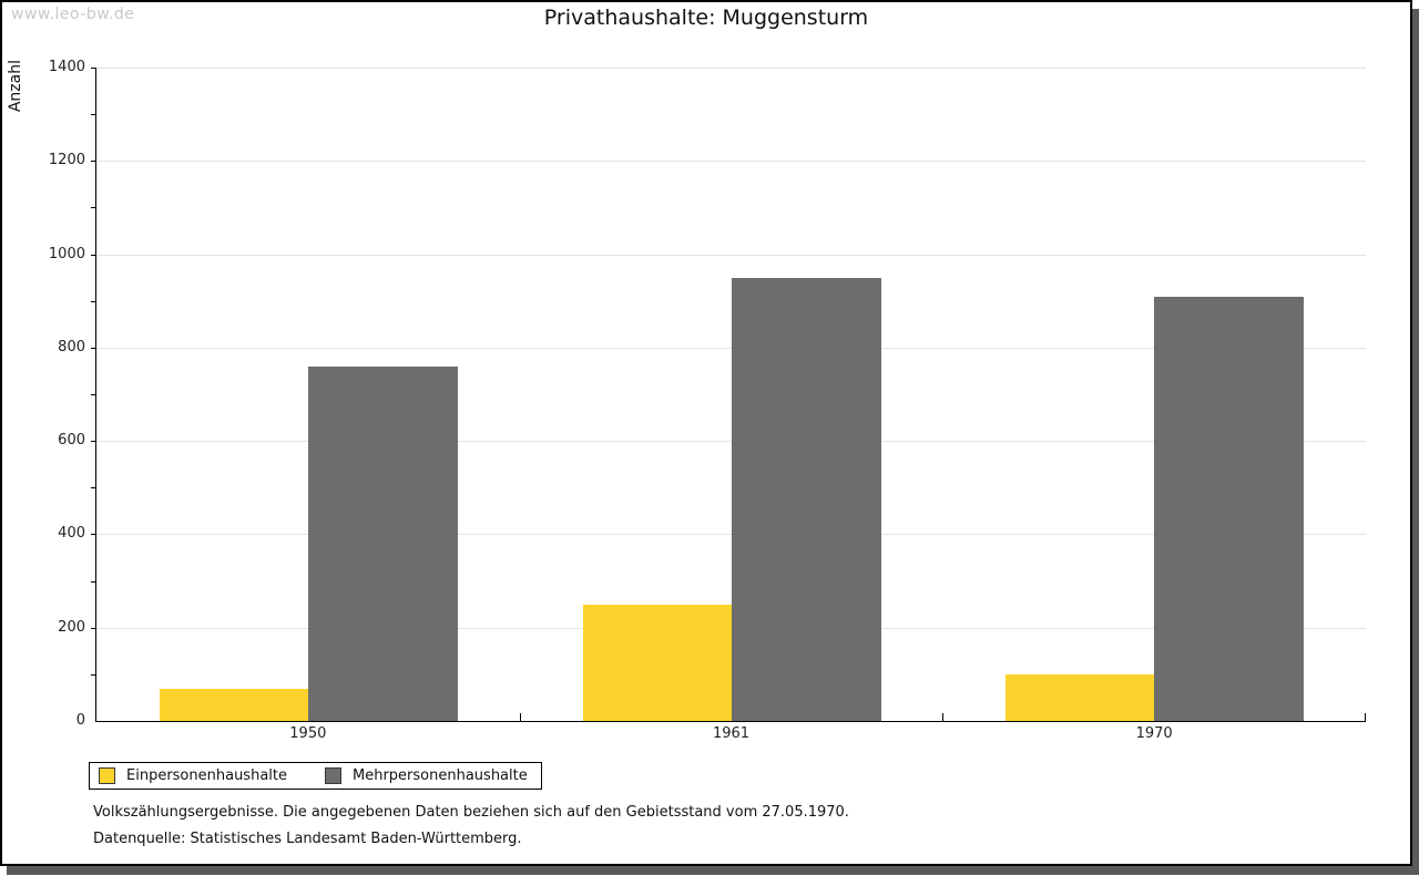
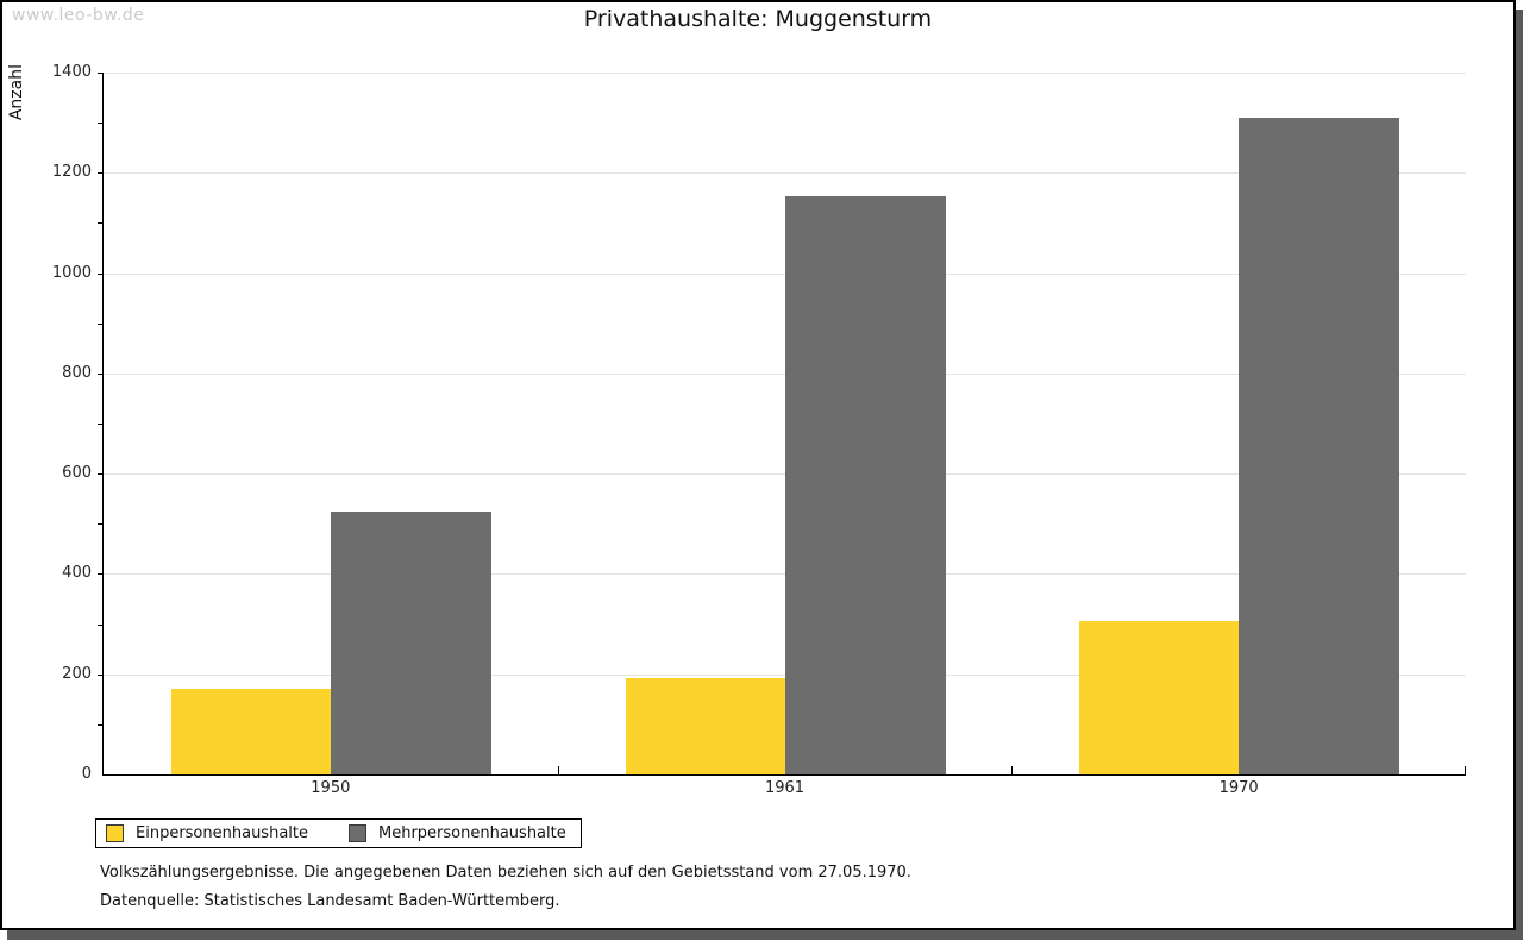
Einpersonenhaushalte/1950: 70 -> 170
Mehrpersonenhaushalte/1950: 760 -> 520
Einpersonenhaushalte/1961: 250 -> 190
Mehrpersonenhaushalte/1961: 950 -> 1150
Einpersonenhaushalte/1970: 100 -> 300
Mehrpersonenhaushalte/1970: 910 -> 1310
